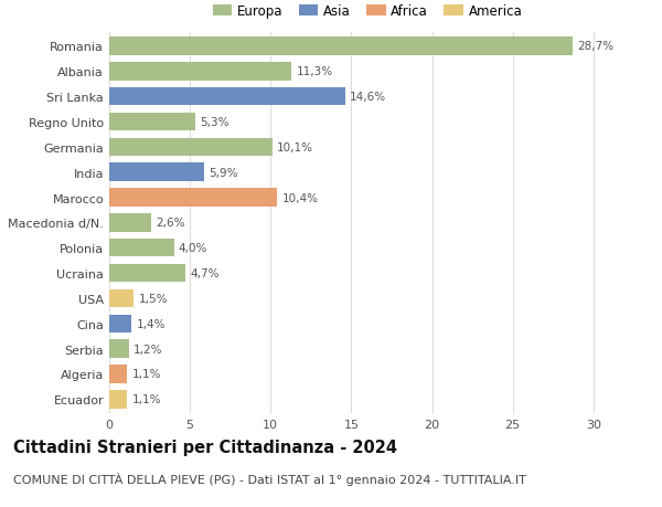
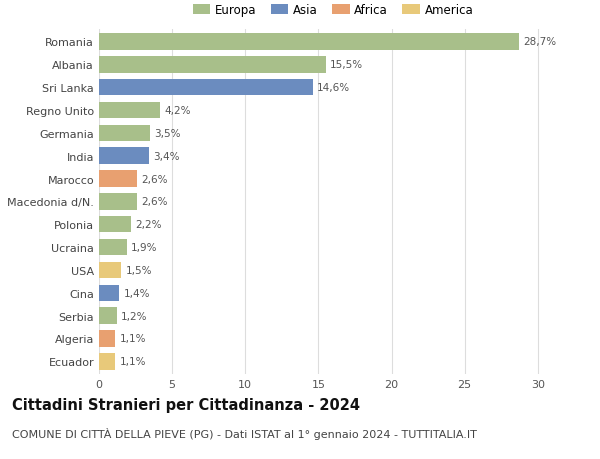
Albania: 11,3% -> 15,5%
Regno Unito: 5,3% -> 4,2%
Germania: 10,1% -> 3,5%
India: 5,9% -> 3,4%
Marocco: 10,4% -> 2,6%
Polonia: 4,0% -> 2,2%
Ucraina: 4,7% -> 1,9%
